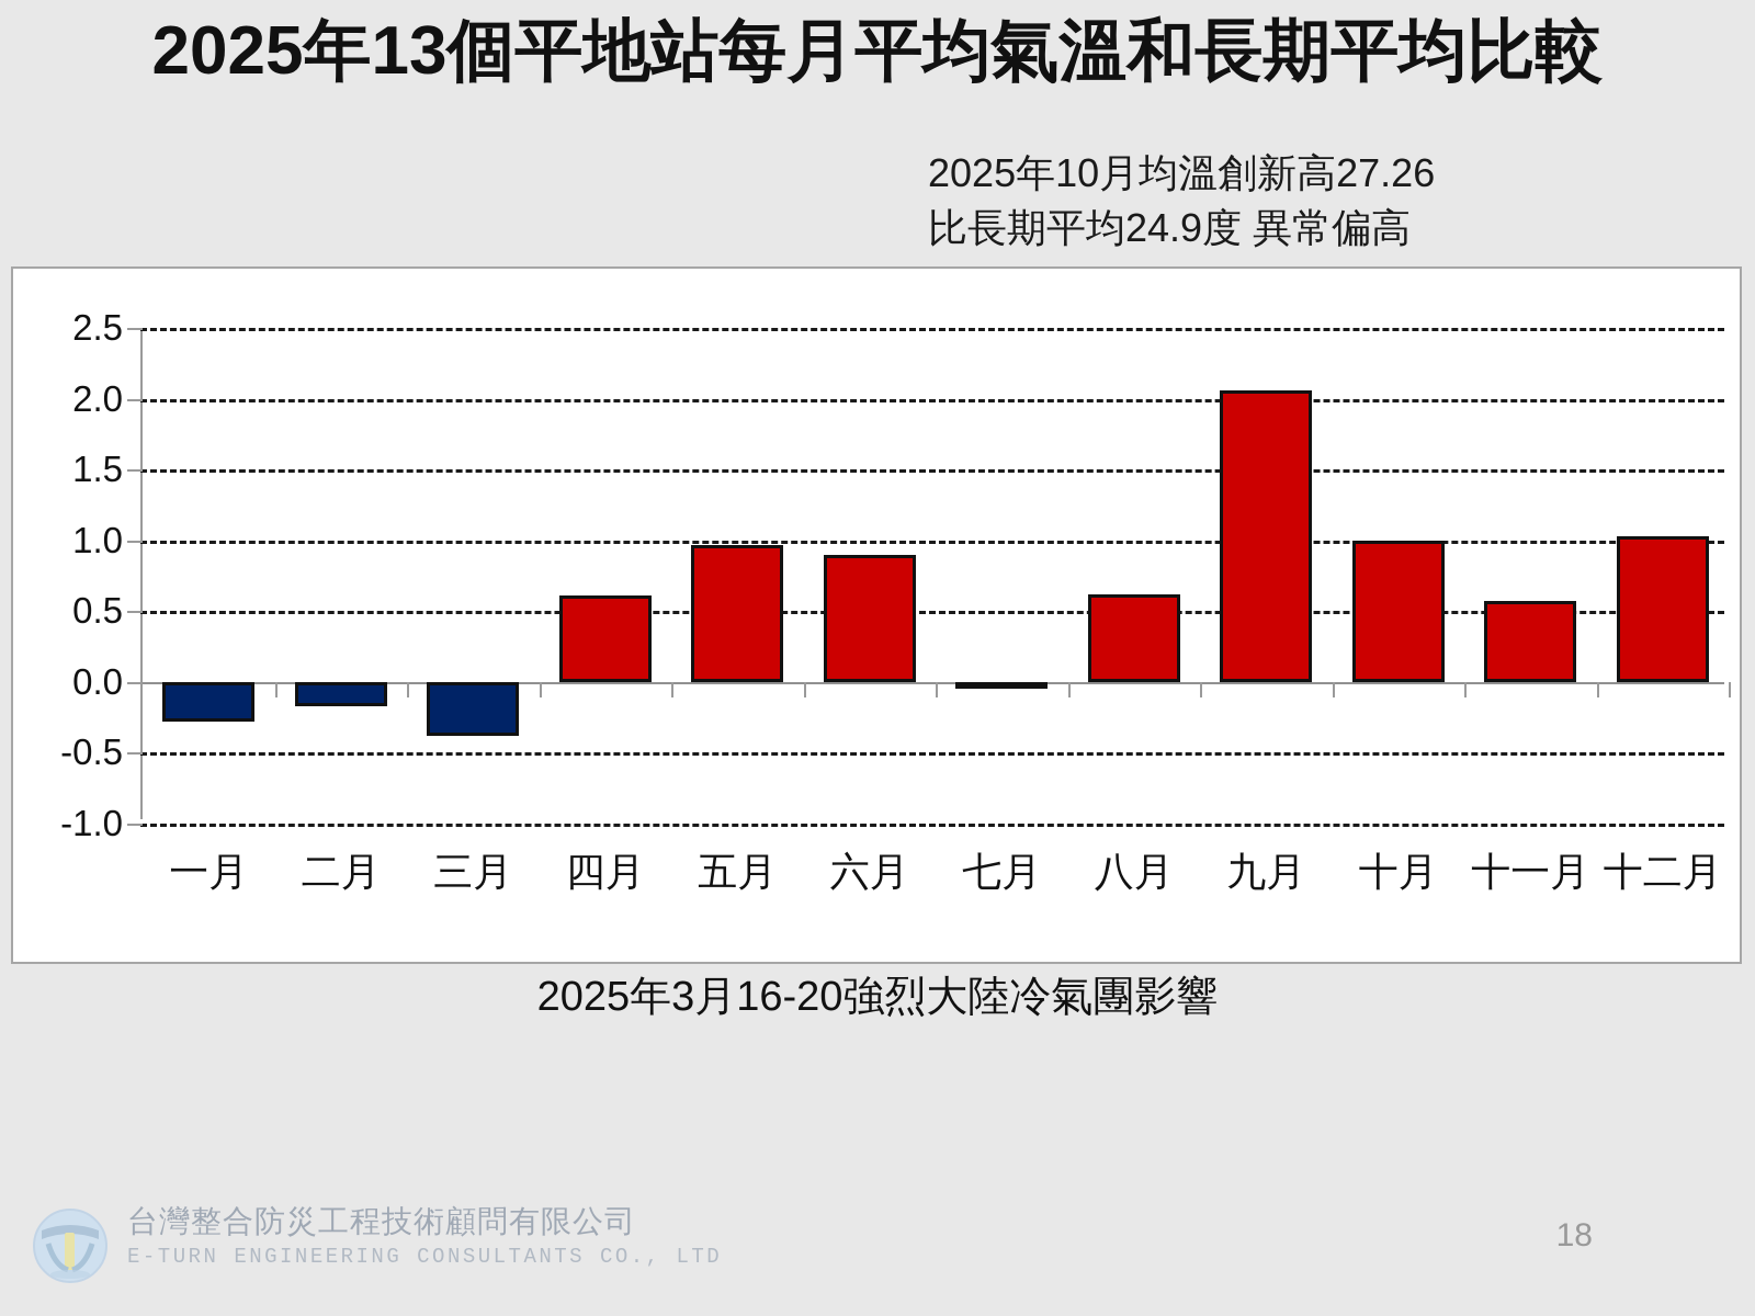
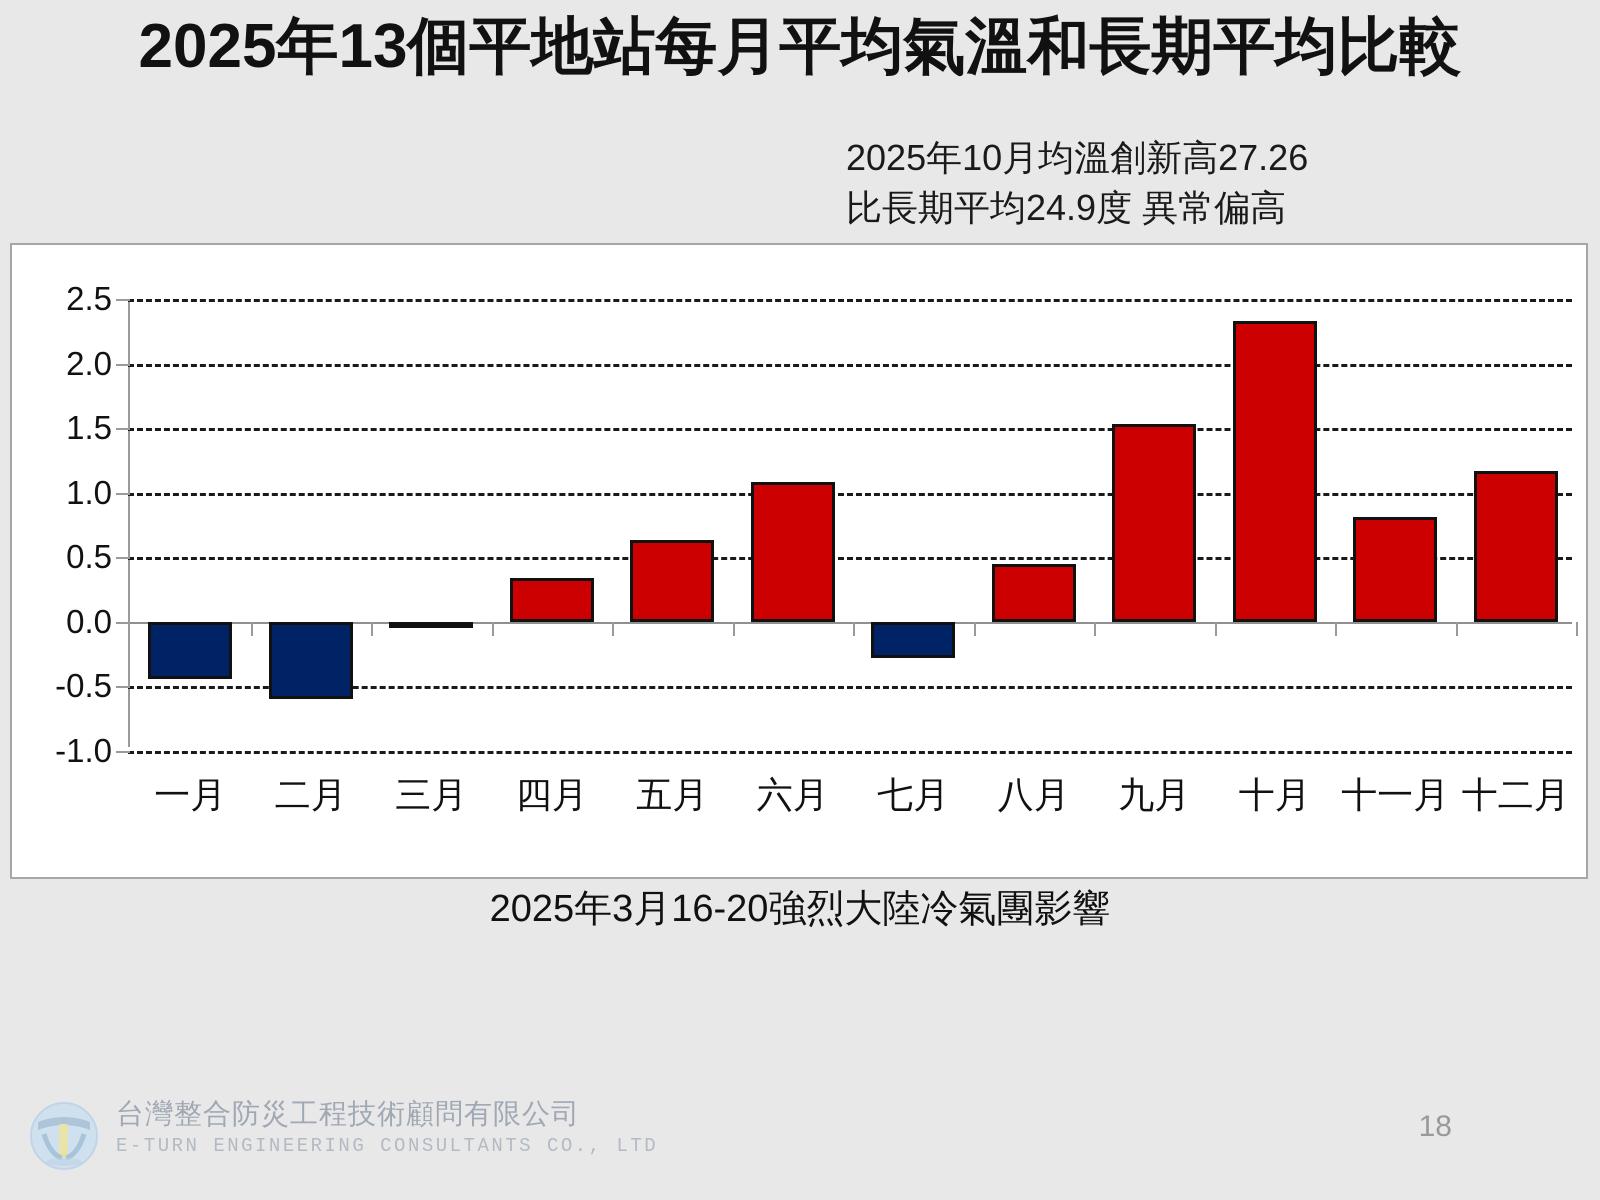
一月: -0.28 -> -0.44
二月: -0.17 -> -0.60
三月: -0.38 -> -0.02
四月: 0.61 -> 0.34
五月: 0.97 -> 0.63
六月: 0.90 -> 1.08
七月: -0.05 -> -0.28
八月: 0.62 -> 0.45
九月: 2.06 -> 1.53
十月: 1.00 -> 2.33
十一月: 0.57 -> 0.81
十二月: 1.03 -> 1.17
